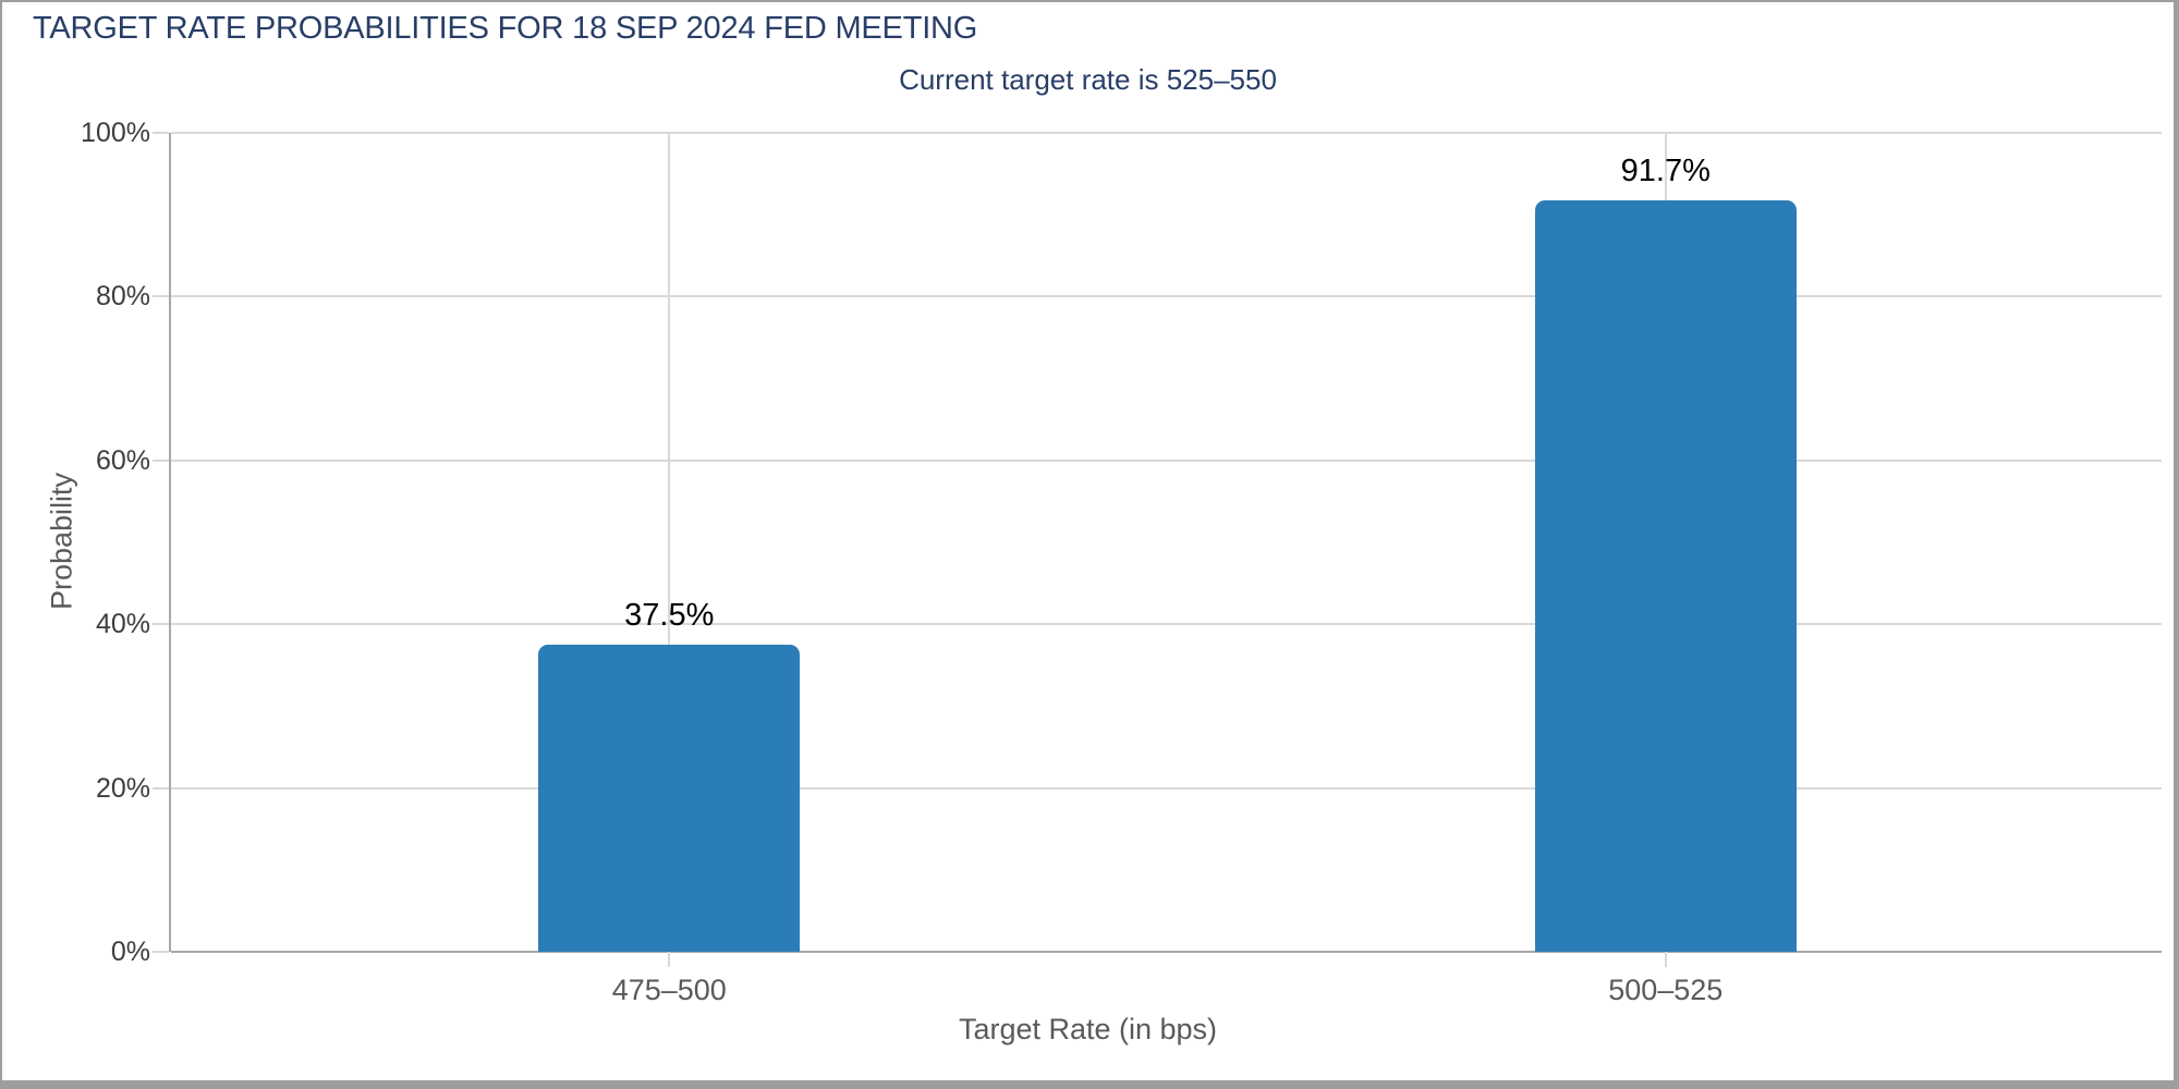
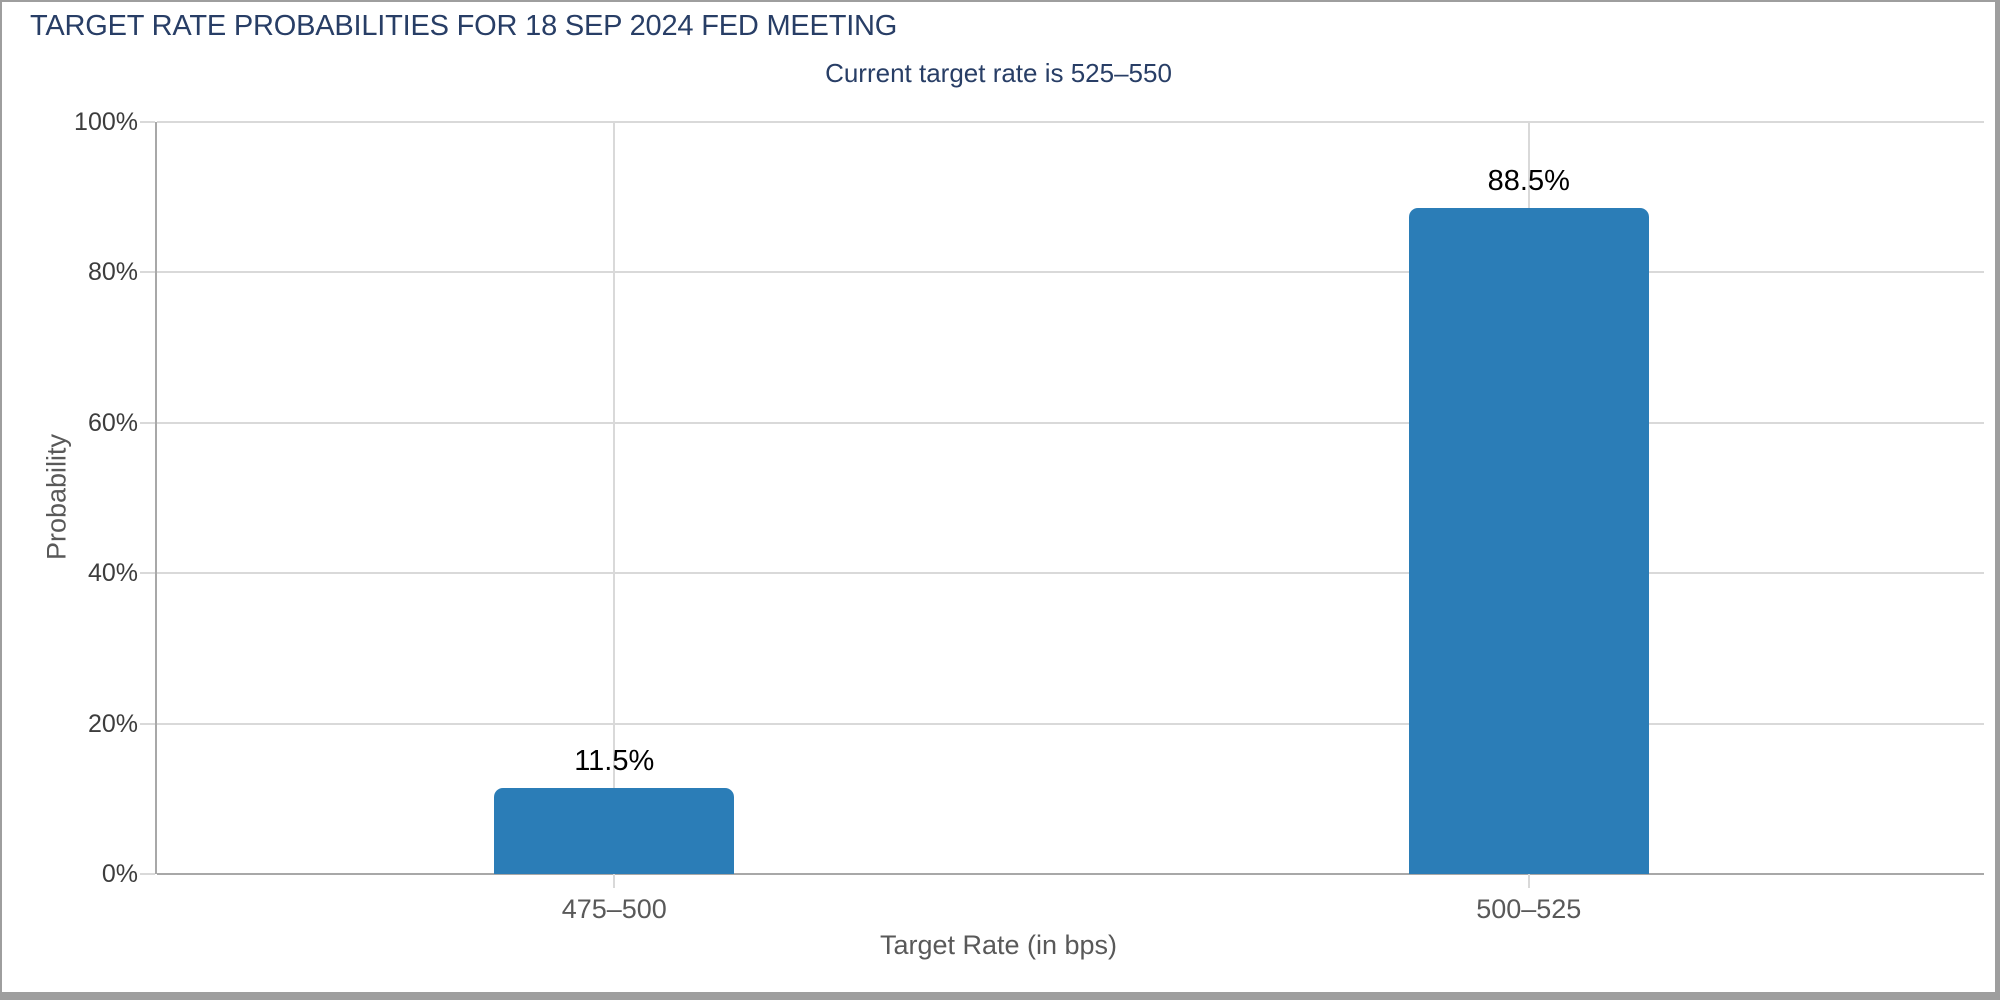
475–500: 37.5% -> 11.5%
500–525: 91.7% -> 88.5%
